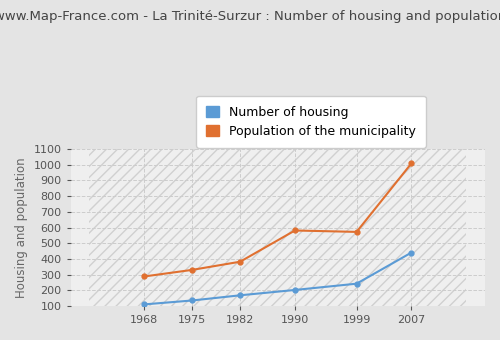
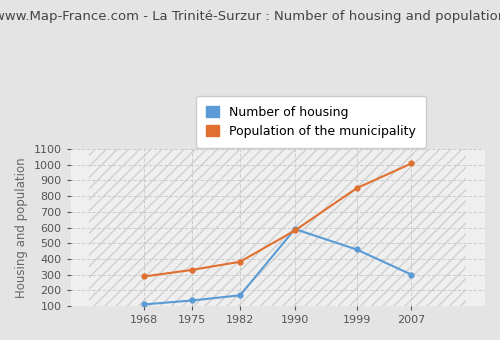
Number of housing/1990: 200 -> 590
Number of housing/1999: 240 -> 460
Population of the municipality/1999: 570 -> 850
Number of housing/2007: 440 -> 300
